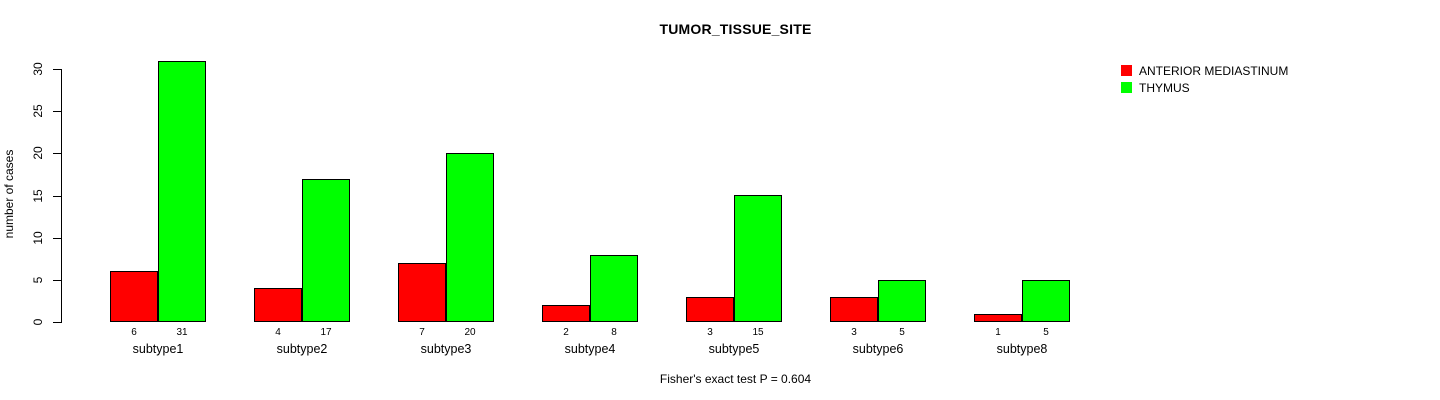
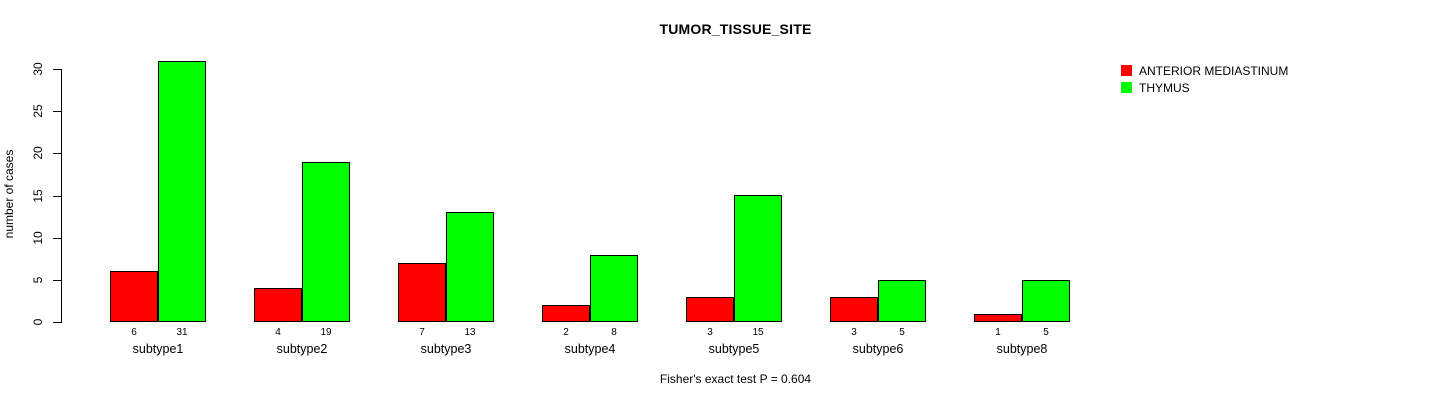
THYMUS/subtype2: 17 -> 19
THYMUS/subtype3: 20 -> 13
